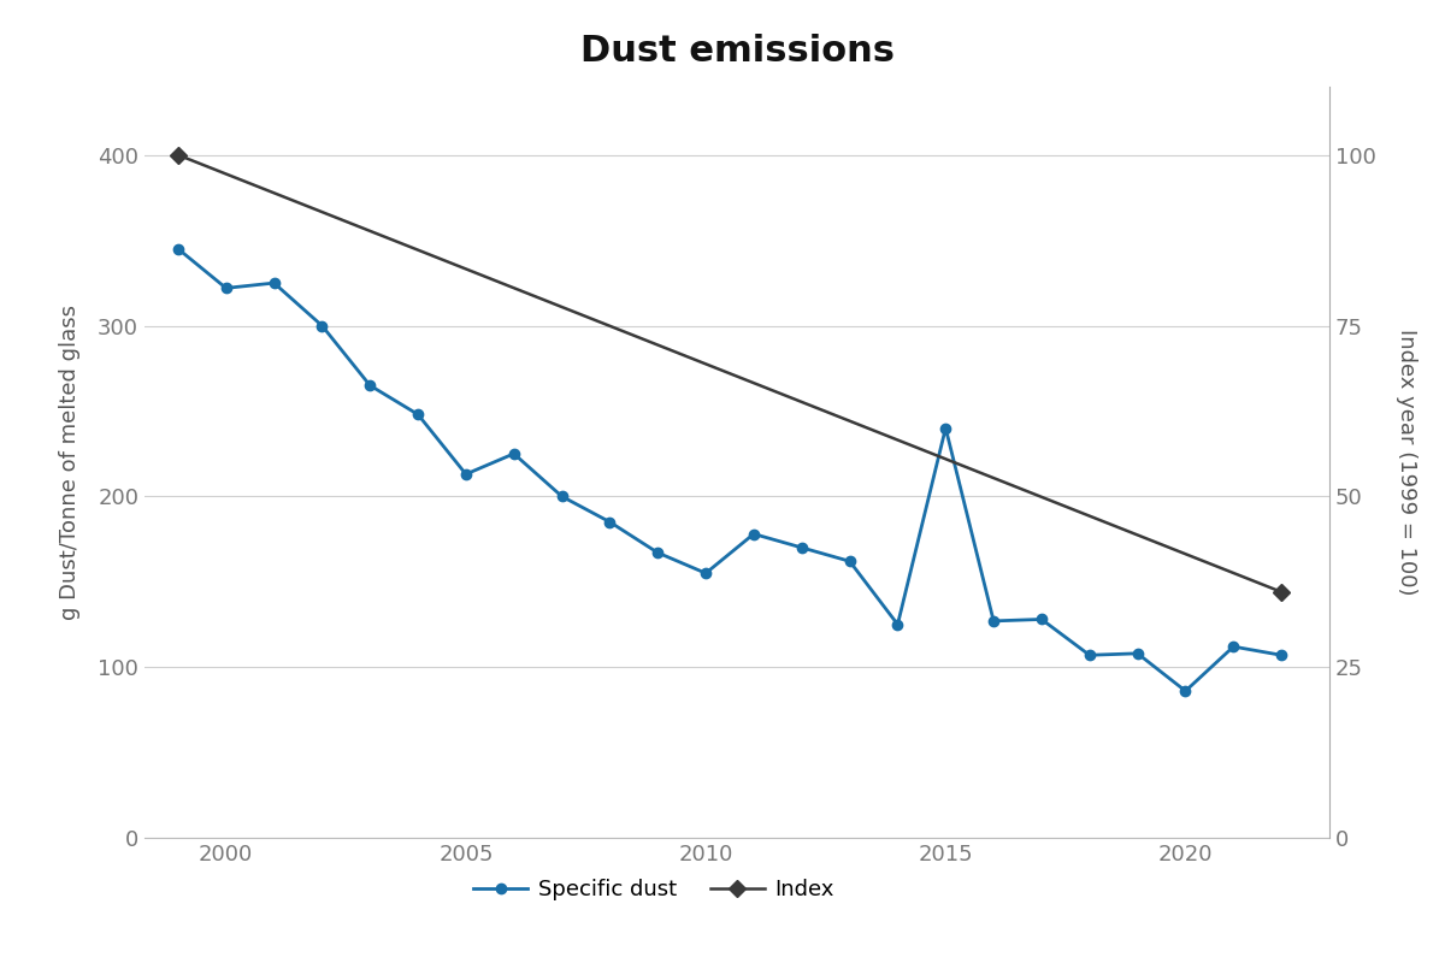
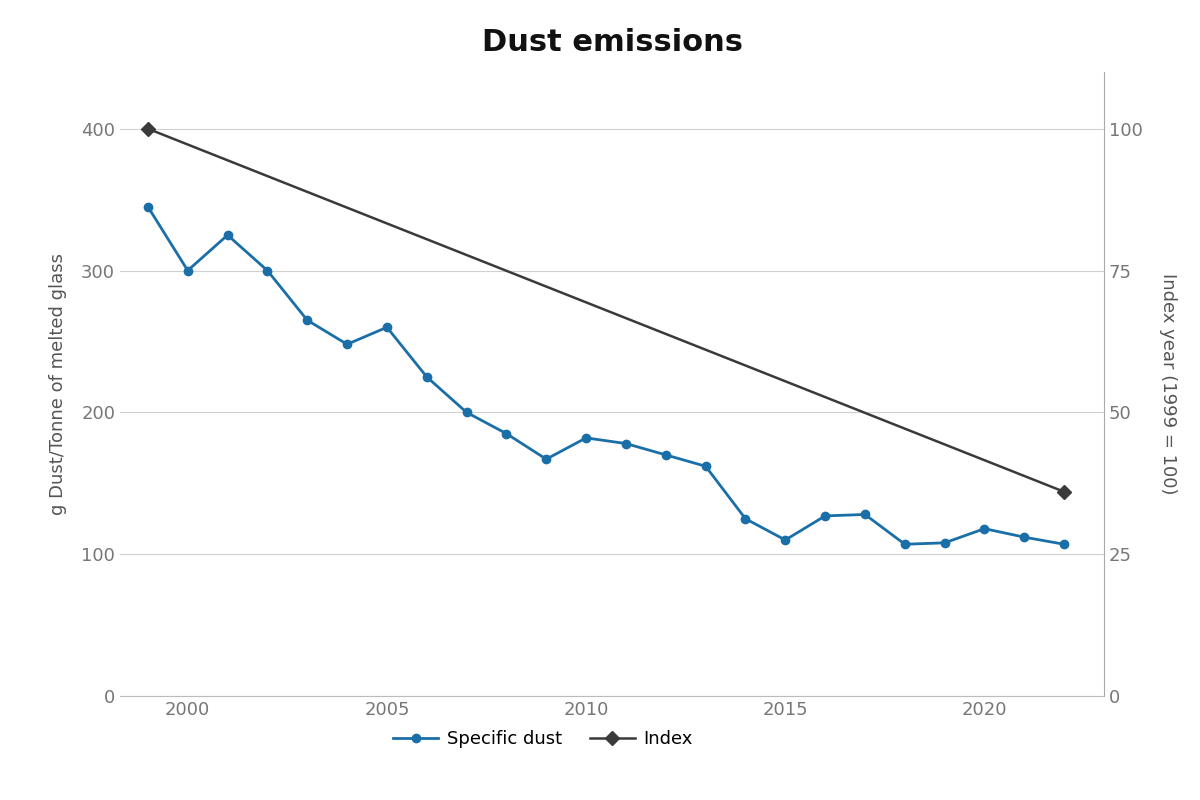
2000: 322 -> 300
2005: 213 -> 260
2010: 155 -> 182
2015: 240 -> 110
2020: 86 -> 118
